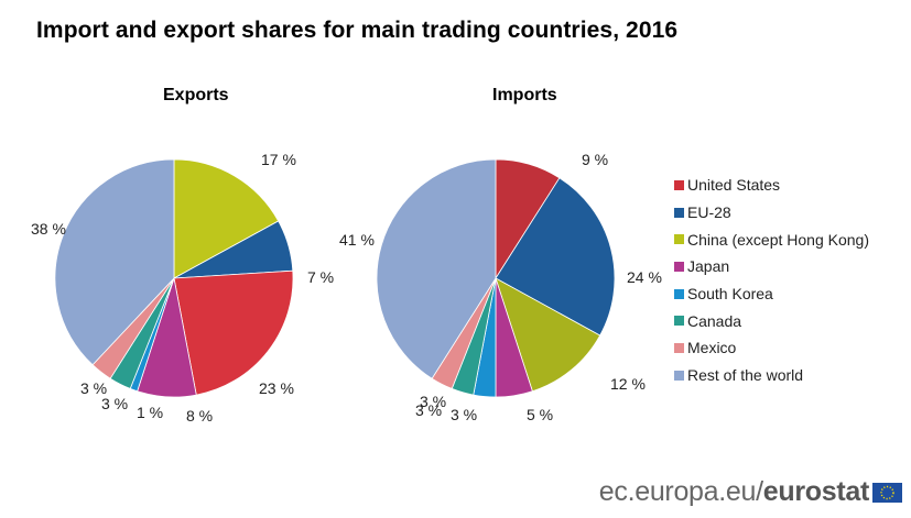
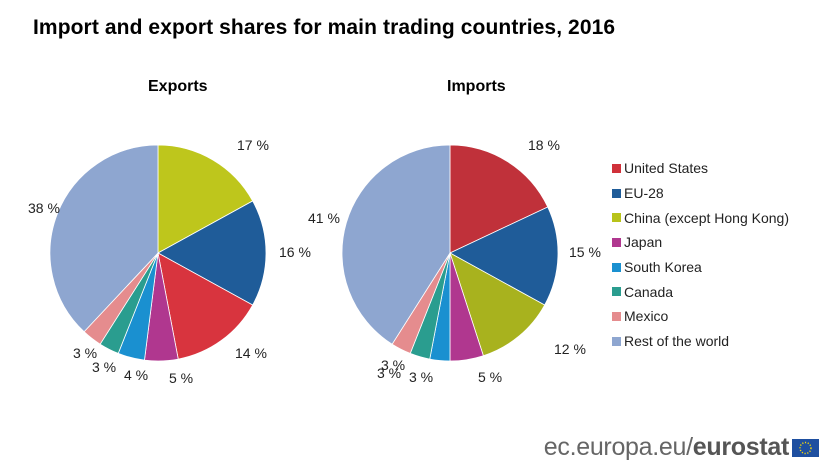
Exports/EU-28: 7 -> 16
Exports/United States: 23 -> 14
Exports/Japan: 8 -> 5
Exports/South Korea: 1 -> 4
Imports/United States: 9 -> 18
Imports/EU-28: 24 -> 15
